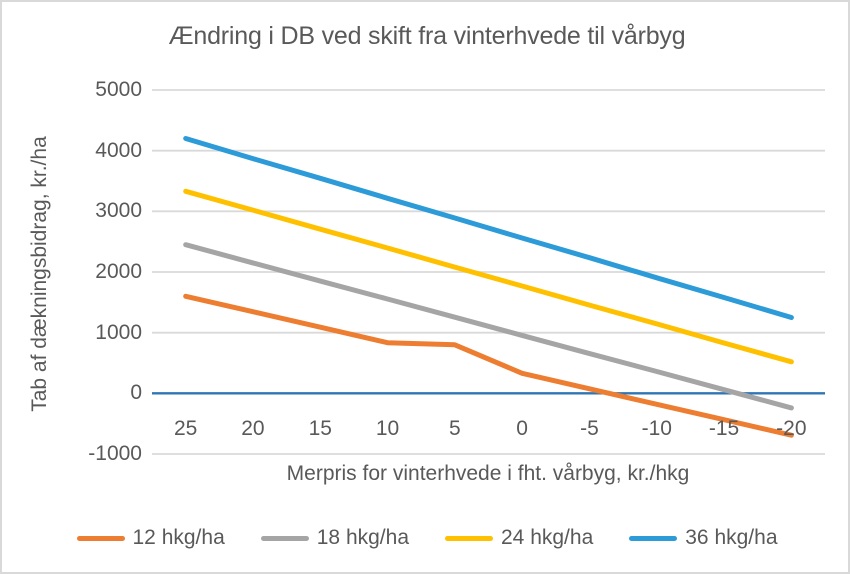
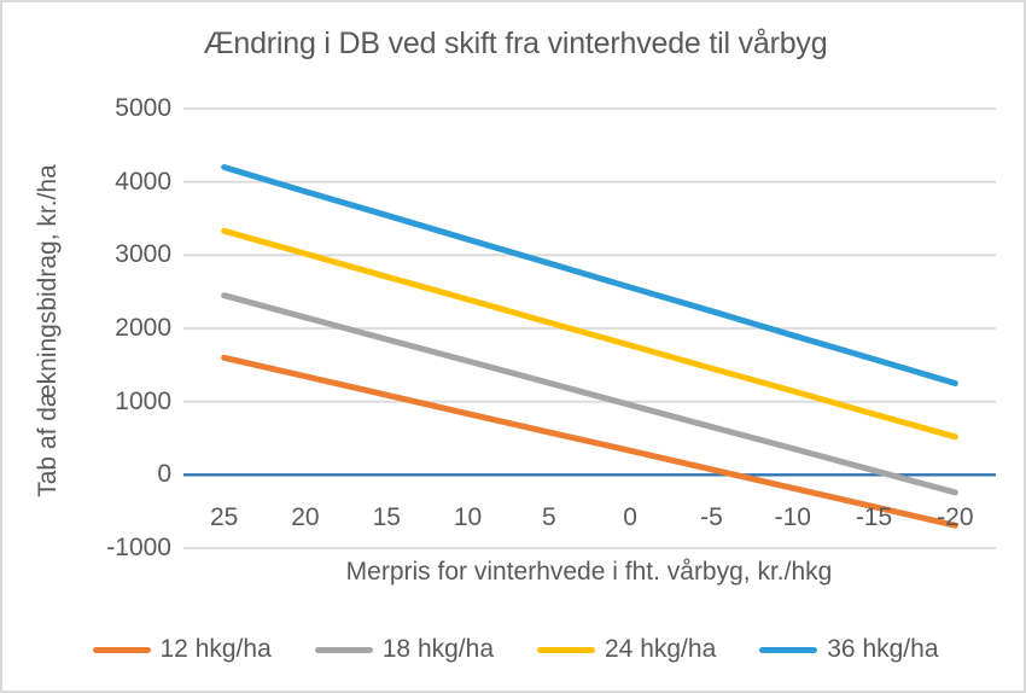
12 hkg/ha/5: 800 -> 600
